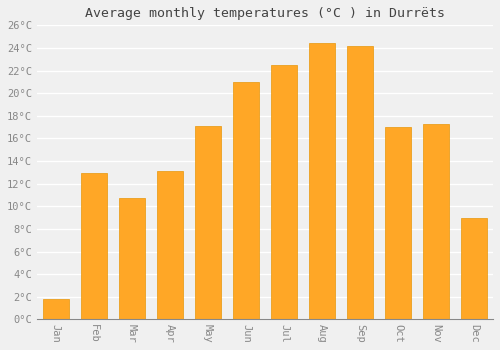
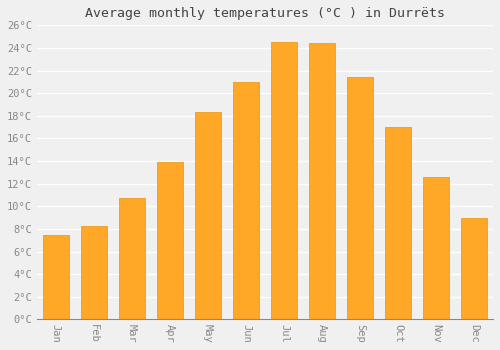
Jan: 1.8°C -> 7.5°C
Feb: 12.9°C -> 8.3°C
Apr: 13.1°C -> 13.9°C
May: 17.1°C -> 18.3°C
Jul: 22.5°C -> 24.5°C
Sep: 24.2°C -> 21.4°C
Nov: 17.3°C -> 12.6°C
